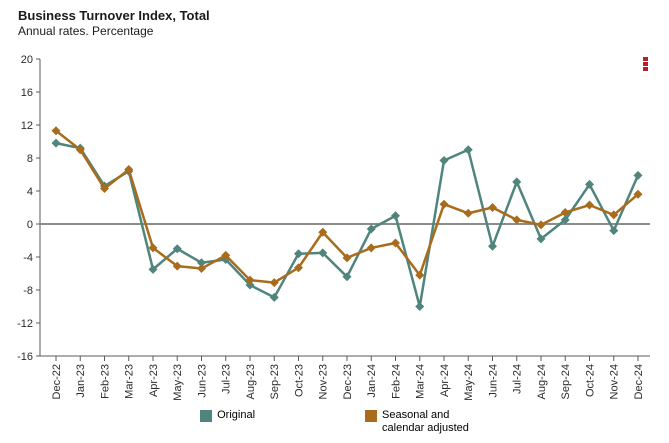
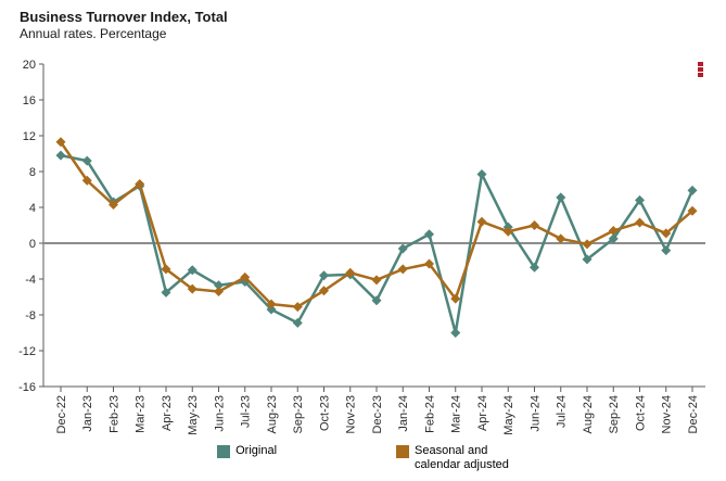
Seasonal and calendar adjusted/Jan-23: 9 -> 7
Seasonal and calendar adjusted/Nov-23: -1 -> -3
Original/May-24: 9 -> 2
